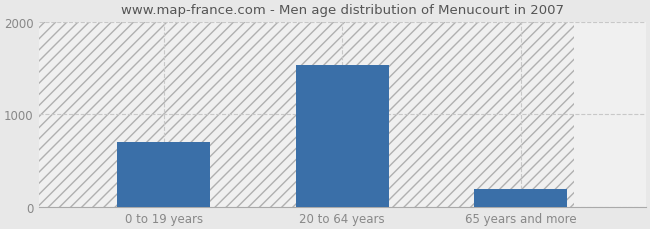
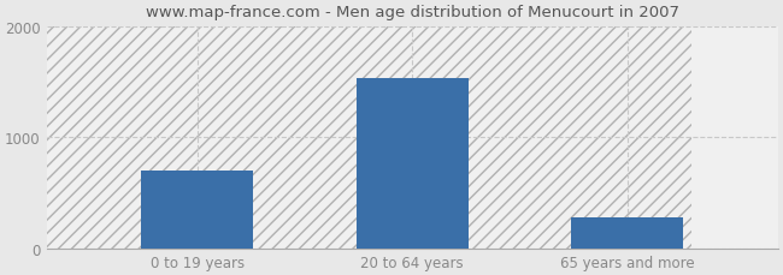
65 years and more: 190 -> 280
